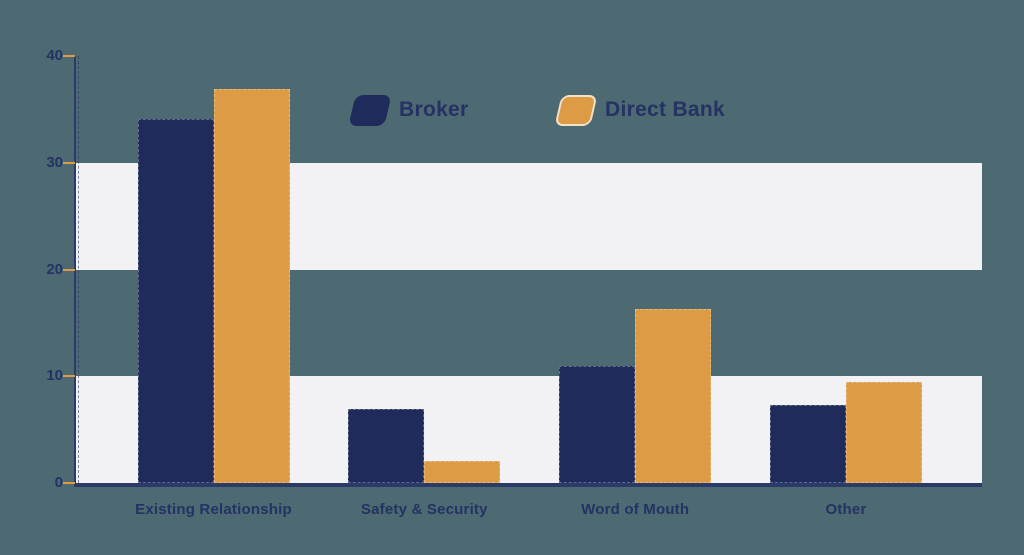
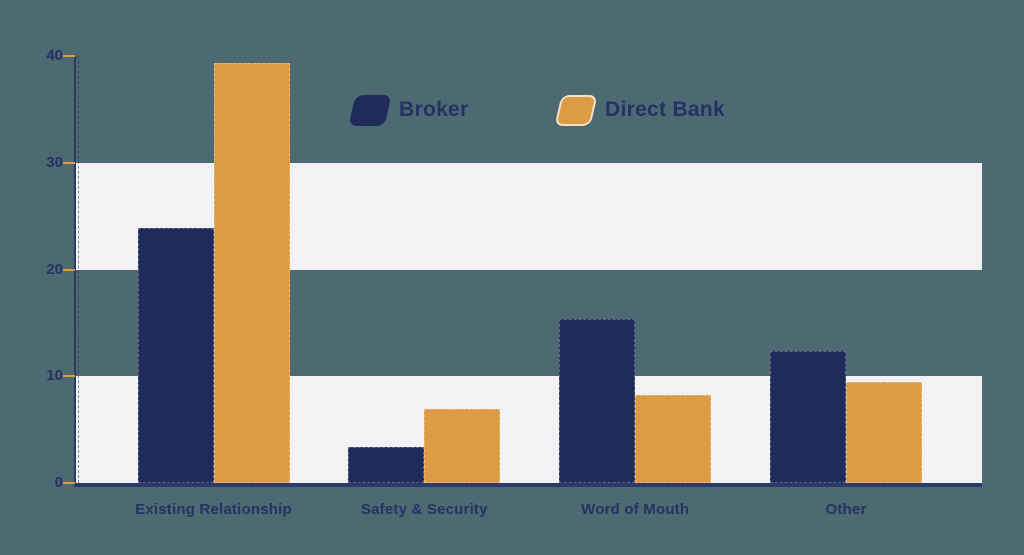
Broker/Existing Relationship: 34.1 -> 23.9
Direct Bank/Existing Relationship: 36.9 -> 39.3
Broker/Safety & Security: 6.9 -> 3.4
Direct Bank/Safety & Security: 2.1 -> 6.9
Broker/Word of Mouth: 11.0 -> 15.4
Direct Bank/Word of Mouth: 16.3 -> 8.2
Broker/Other: 7.3 -> 12.4
